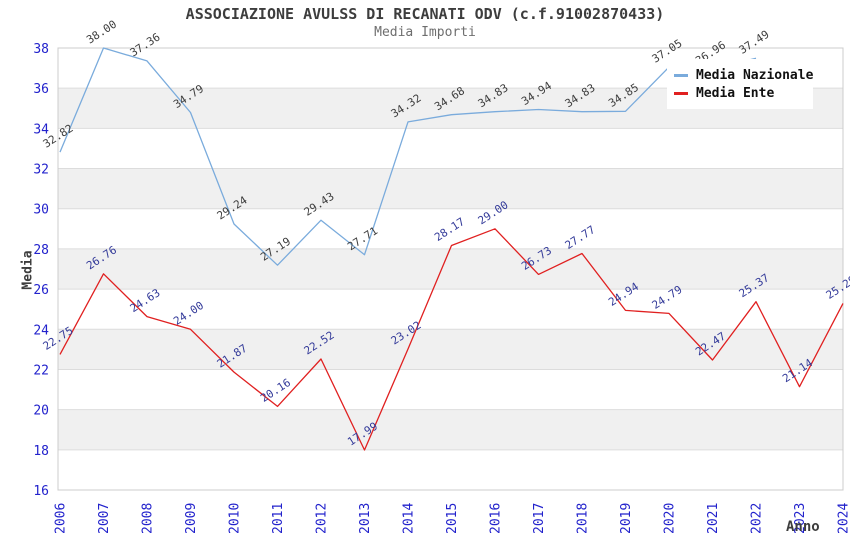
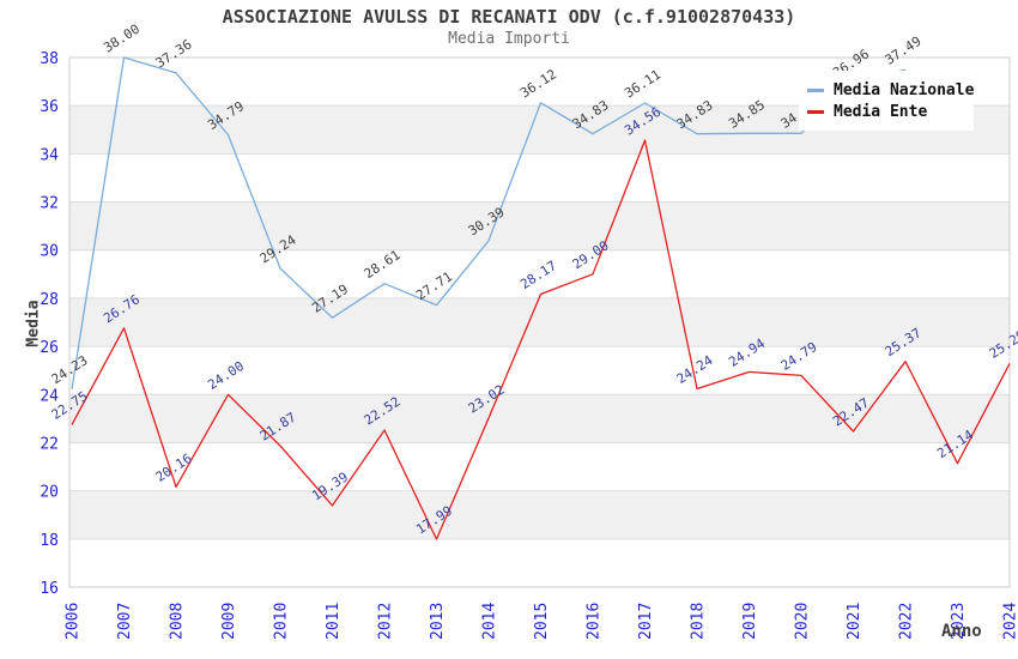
Media Nazionale/2006: 32.82 -> 24.23
Media Ente/2008: 24.63 -> 20.16
Media Ente/2011: 20.16 -> 19.39
Media Nazionale/2012: 29.43 -> 28.61
Media Nazionale/2014: 34.32 -> 30.39
Media Nazionale/2015: 34.68 -> 36.12
Media Nazionale/2017: 34.94 -> 36.11
Media Ente/2017: 26.73 -> 34.56
Media Ente/2018: 27.77 -> 24.24
Media Nazionale/2020: 37.05 -> 34.85
